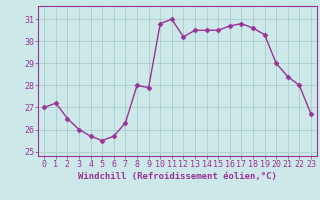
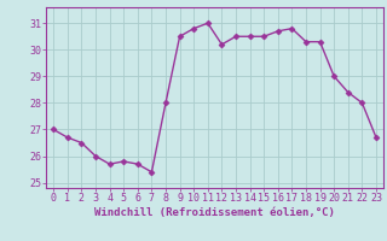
1: 27.2 -> 26.7
5: 25.5 -> 25.8
7: 26.3 -> 25.4
9: 27.9 -> 30.5
18: 30.6 -> 30.3
